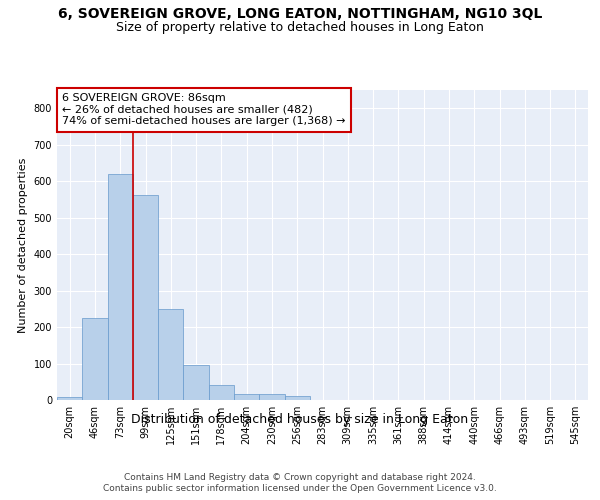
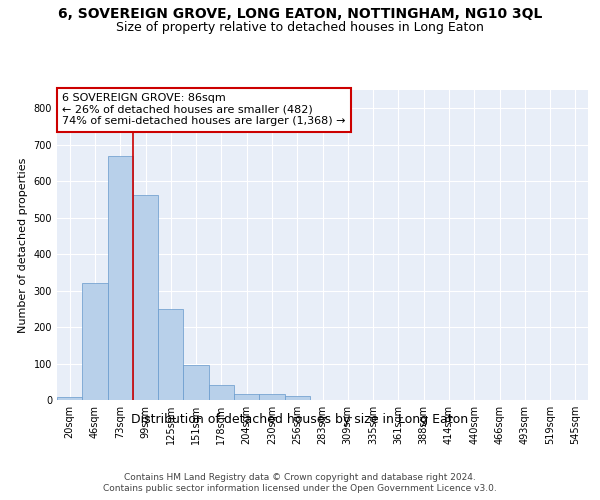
46sqm: 225 -> 320
73sqm: 620 -> 670
